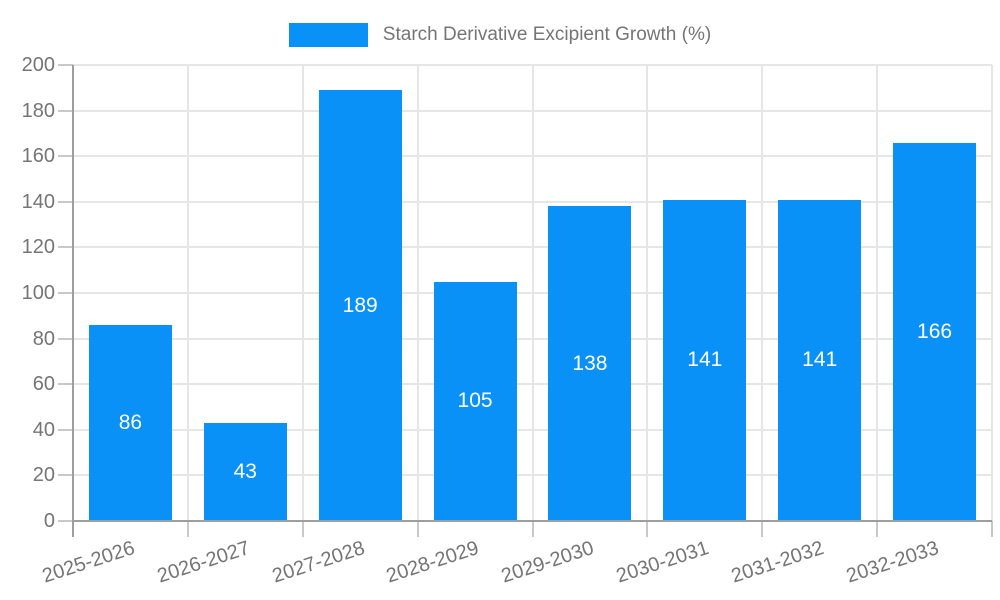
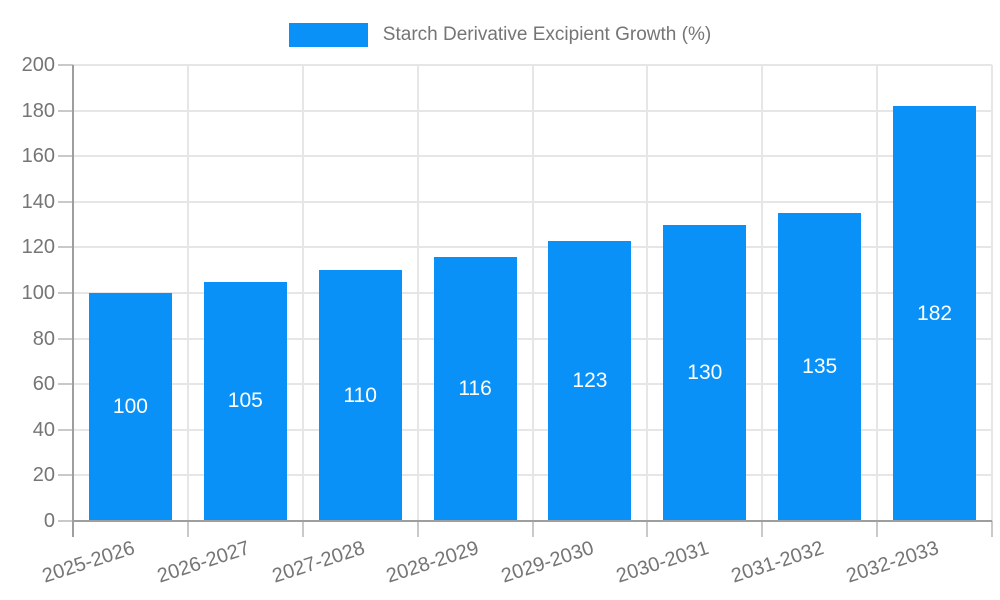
2025-2026: 86 -> 100
2026-2027: 43 -> 105
2027-2028: 189 -> 110
2028-2029: 105 -> 116
2029-2030: 138 -> 123
2030-2031: 141 -> 130
2031-2032: 141 -> 135
2032-2033: 166 -> 182
